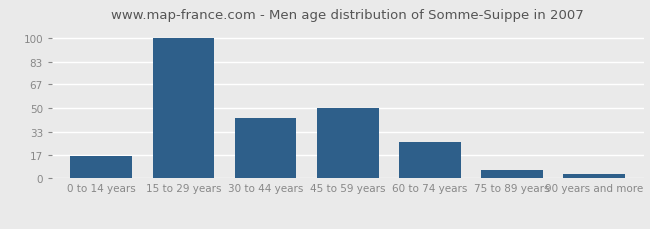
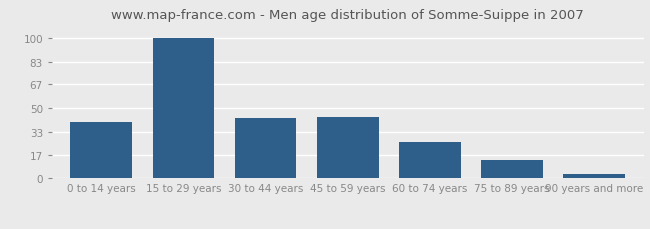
0 to 14 years: 16 -> 40
45 to 59 years: 50 -> 44
75 to 89 years: 6 -> 13
